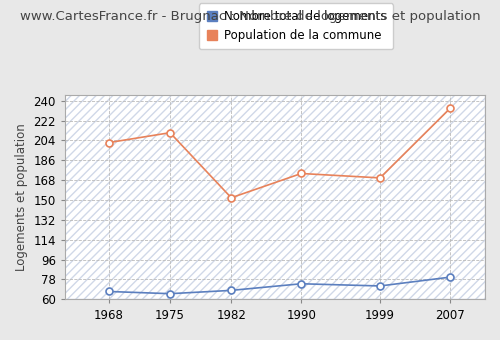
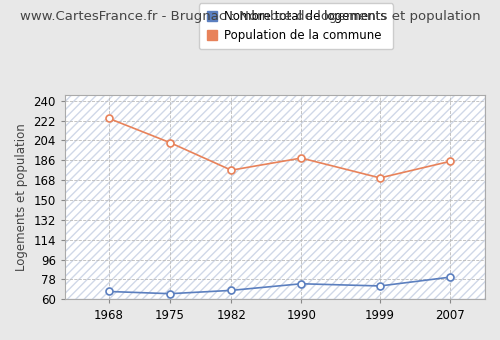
Population de la commune/1968: 202 -> 224
Population de la commune/1975: 211 -> 202
Population de la commune/1982: 152 -> 177
Population de la commune/1990: 174 -> 188
Population de la commune/2007: 233 -> 185
